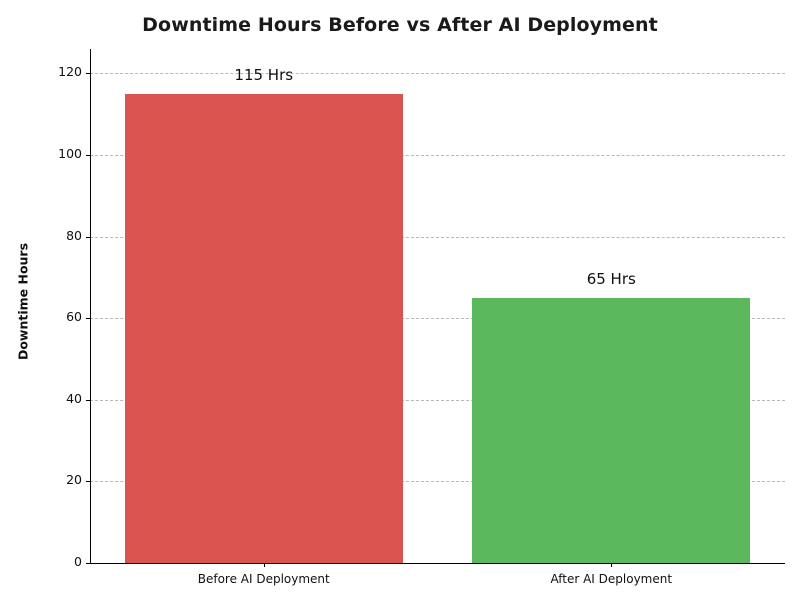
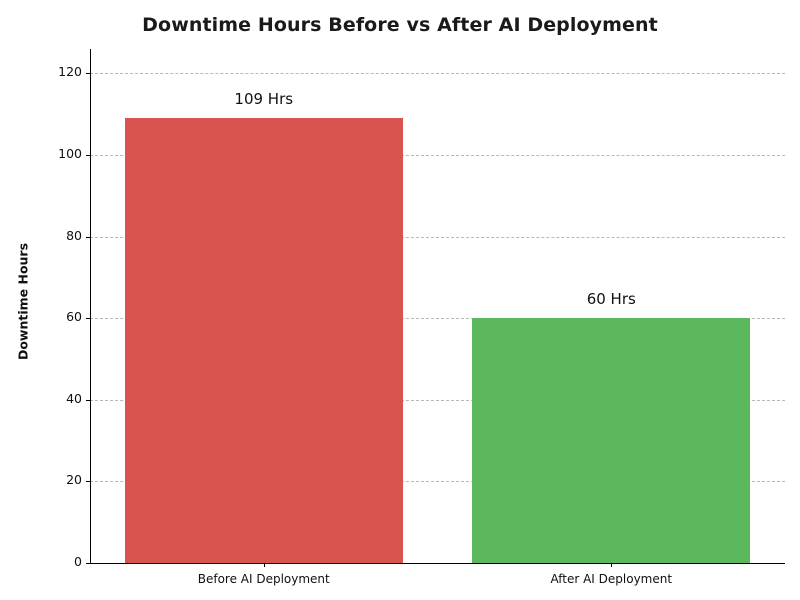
Before AI Deployment: 115 -> 109
After AI Deployment: 65 -> 60
